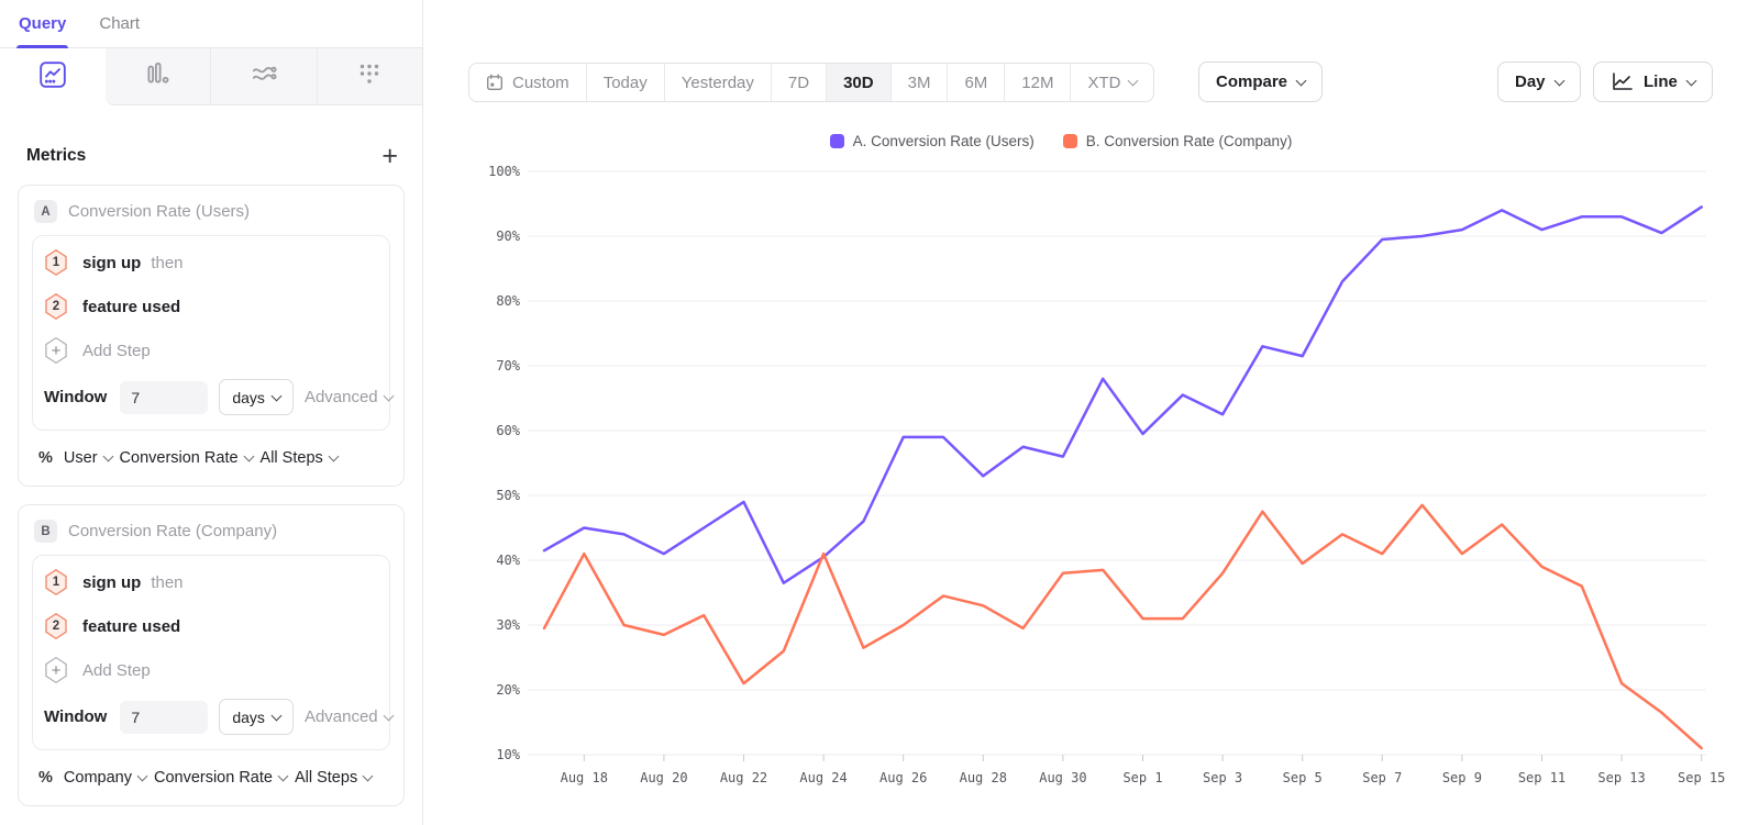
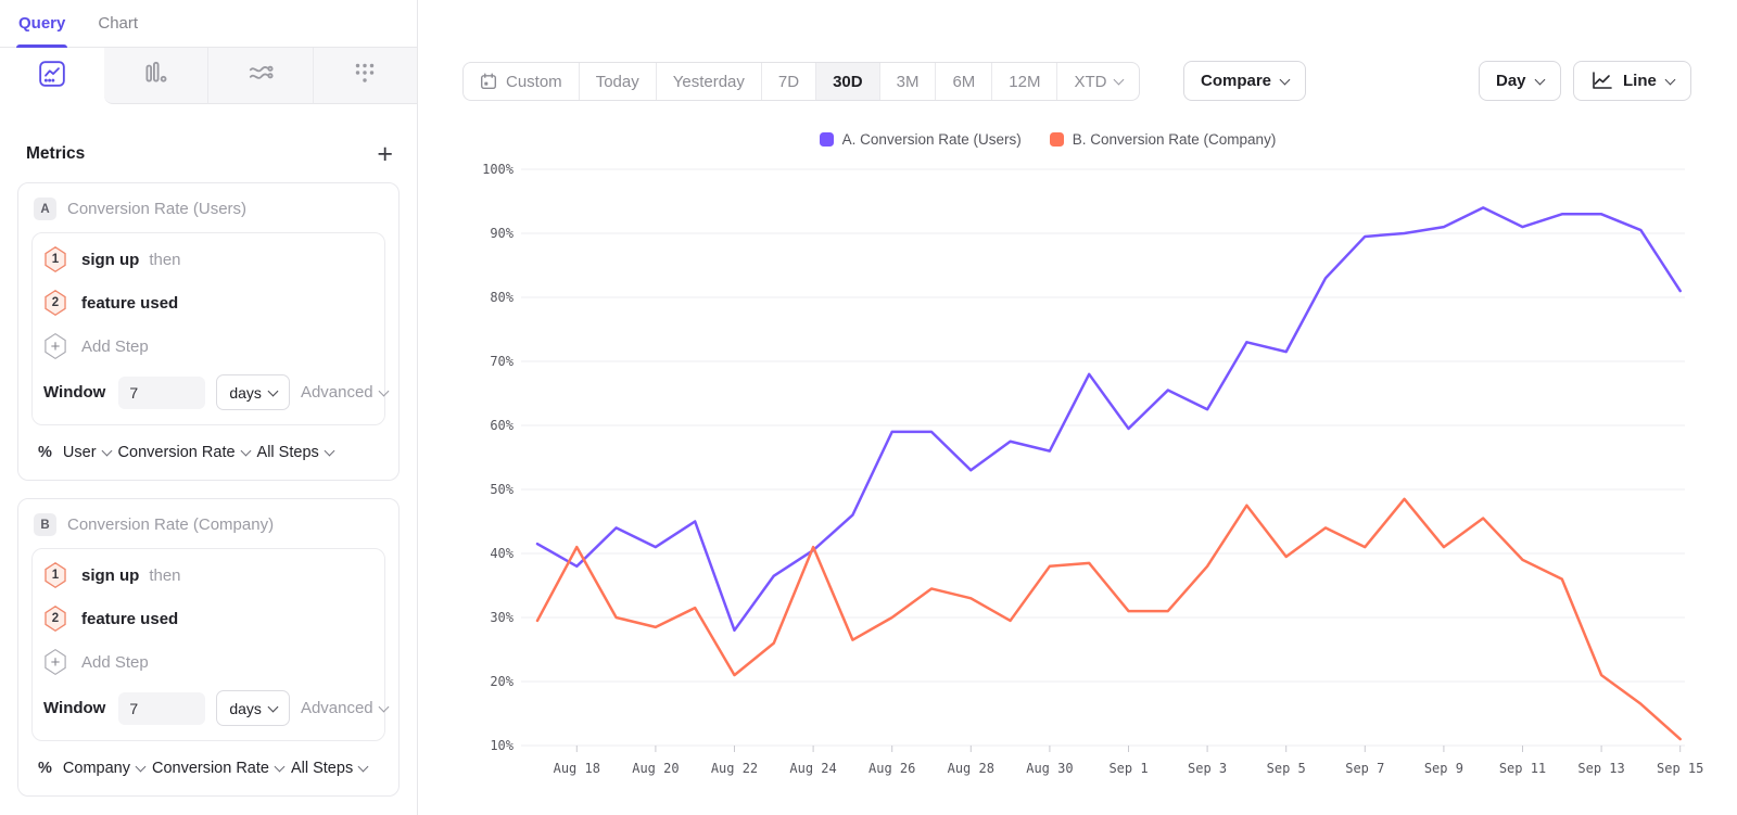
A. Conversion Rate (Users)/Aug 18: 45% -> 38%
A. Conversion Rate (Users)/Aug 22: 49% -> 28%
A. Conversion Rate (Users)/Sep 15: 94% -> 81%
